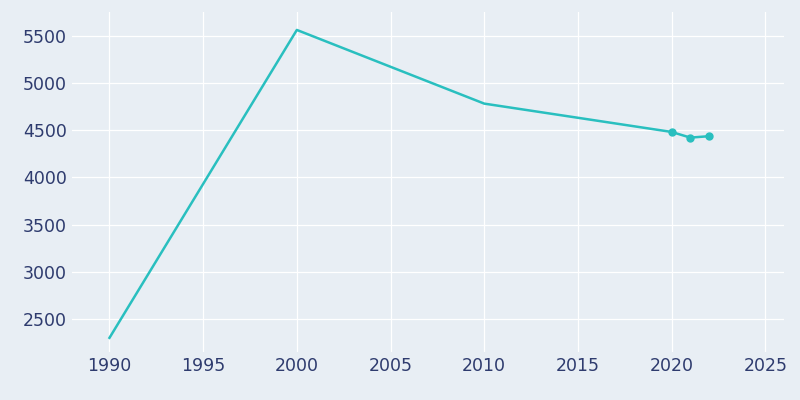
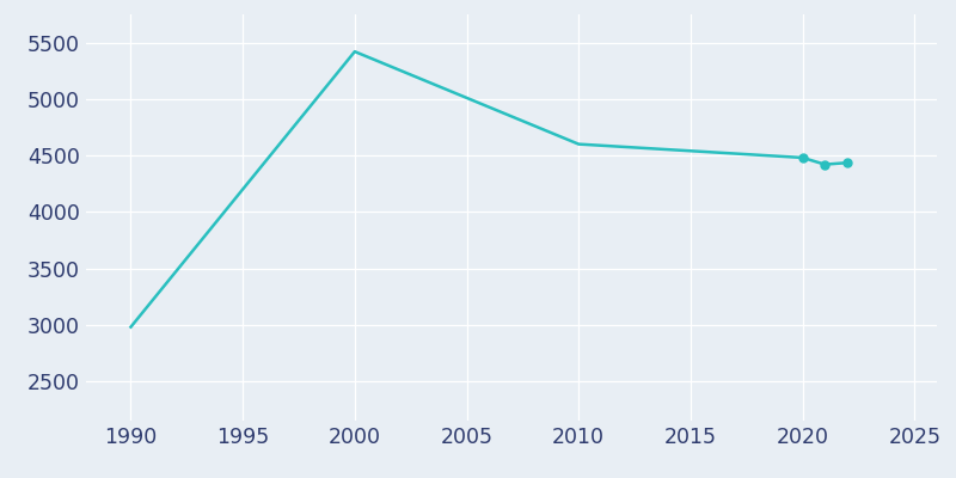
1990: 2300 -> 2980
2000: 5560 -> 5420
2010: 4780 -> 4600
